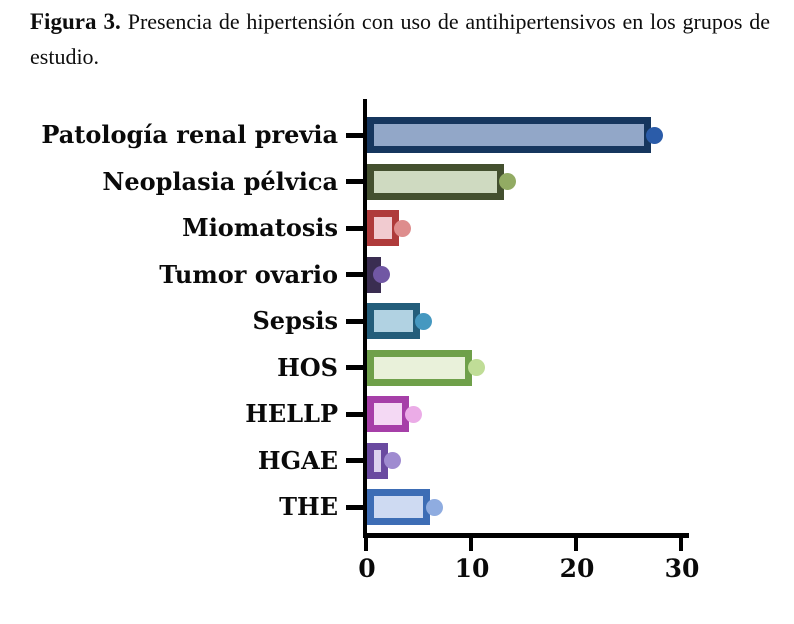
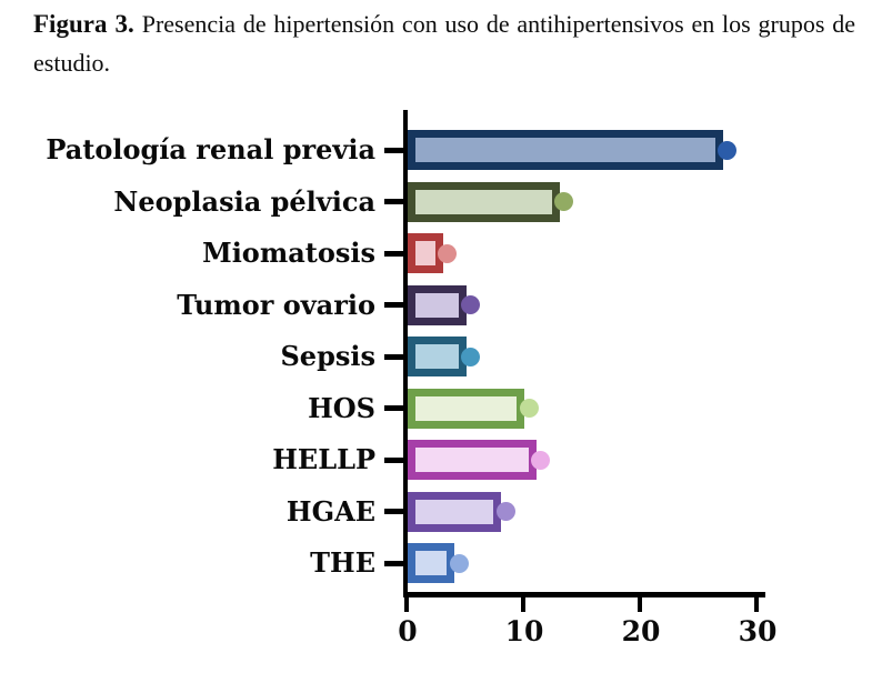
Tumor ovario: 1 -> 5
HELLP: 4 -> 11
HGAE: 2 -> 8
THE: 6 -> 4
